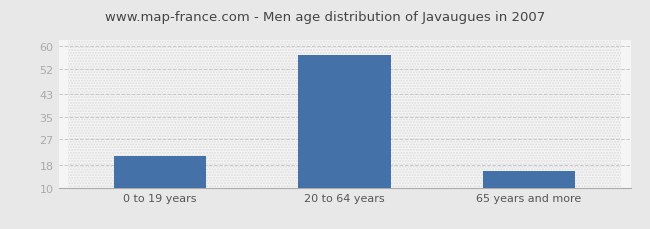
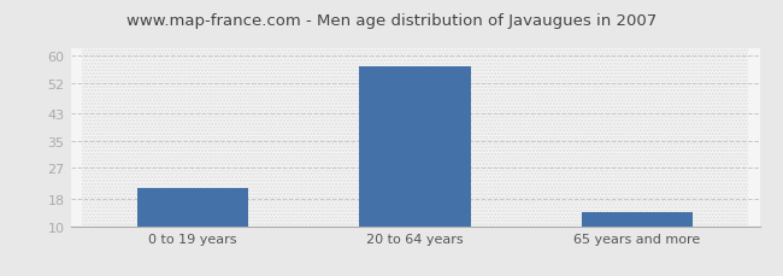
65 years and more: 16 -> 14
